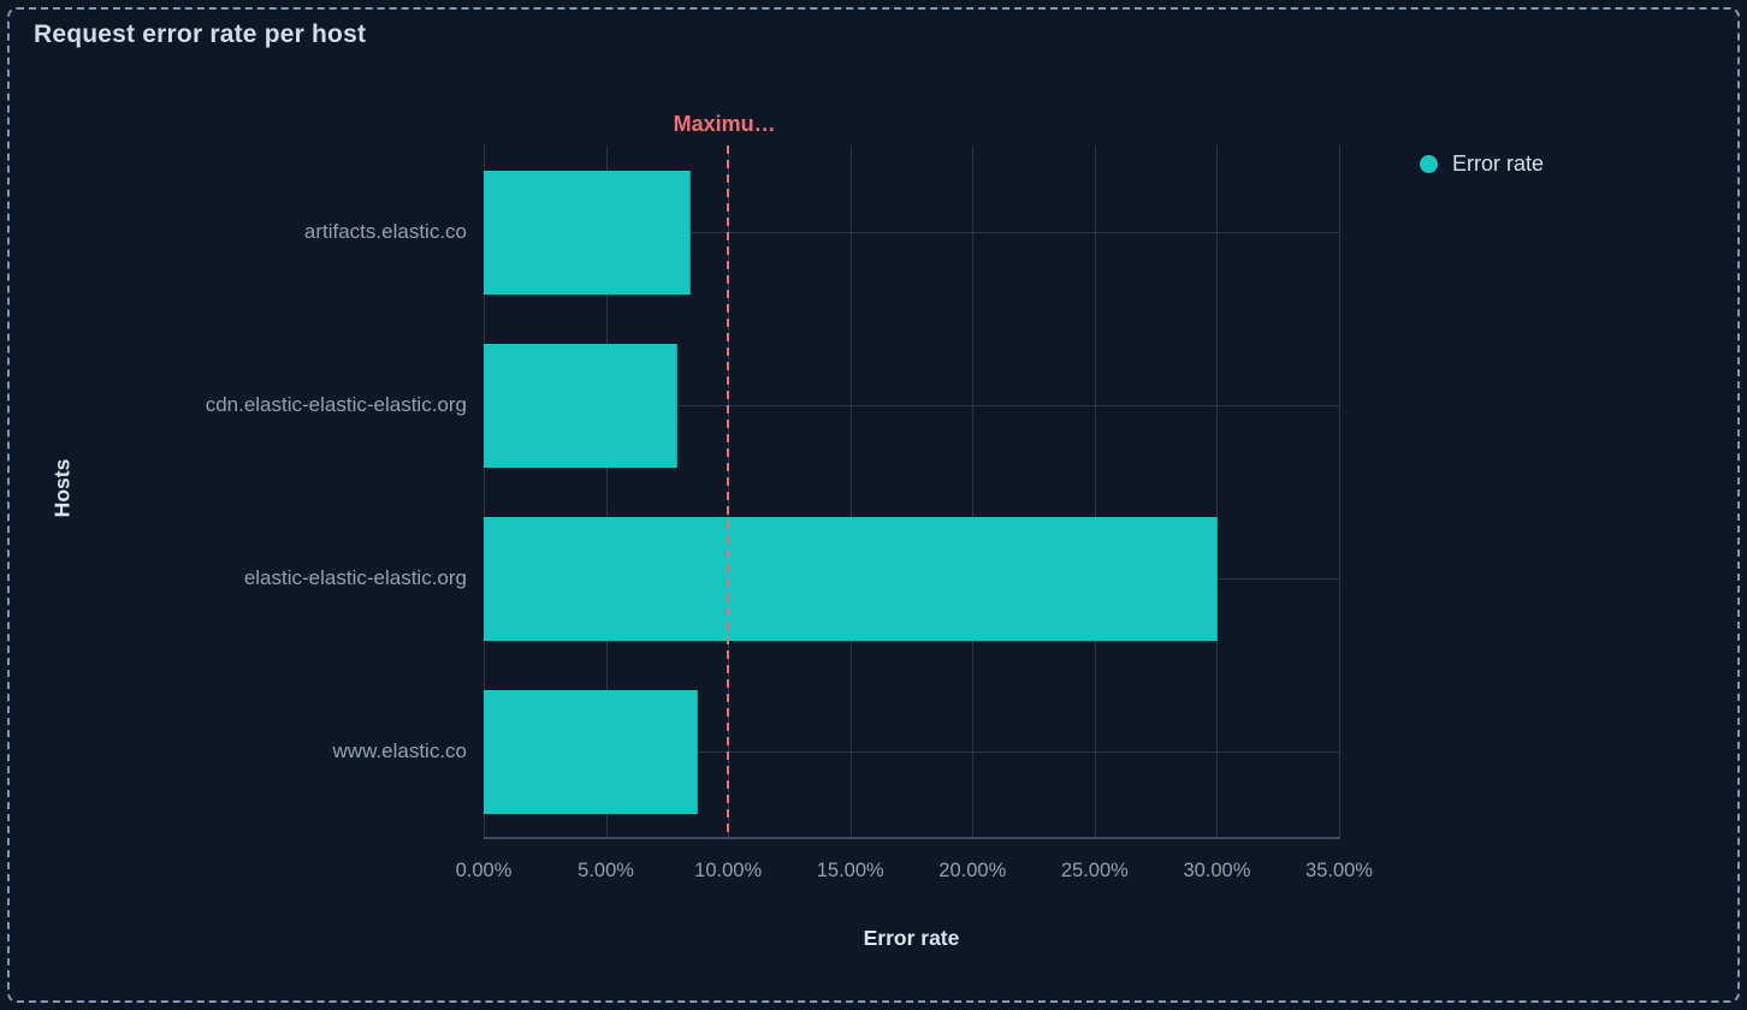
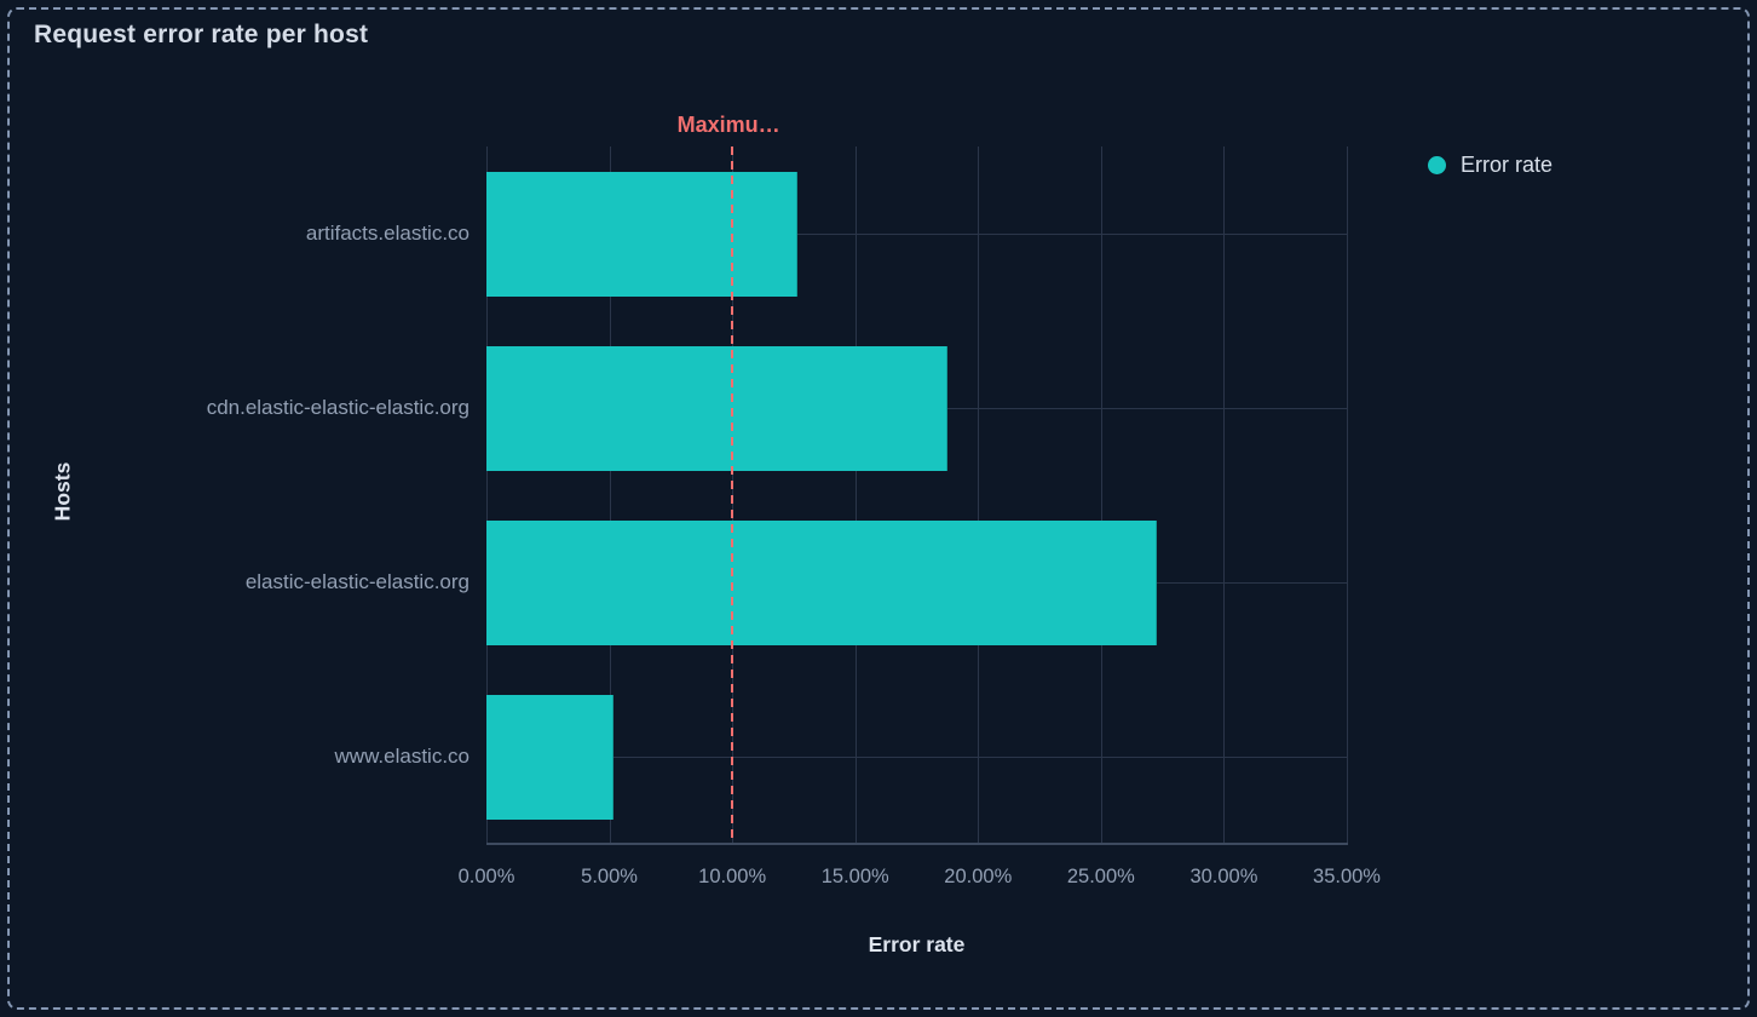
artifacts.elastic.co: 8.4% -> 12.6%
cdn.elastic-elastic-elastic.org: 7.9% -> 18.7%
elastic-elastic-elastic.org: 30.0% -> 27.2%
www.elastic.co: 8.7% -> 5.1%
